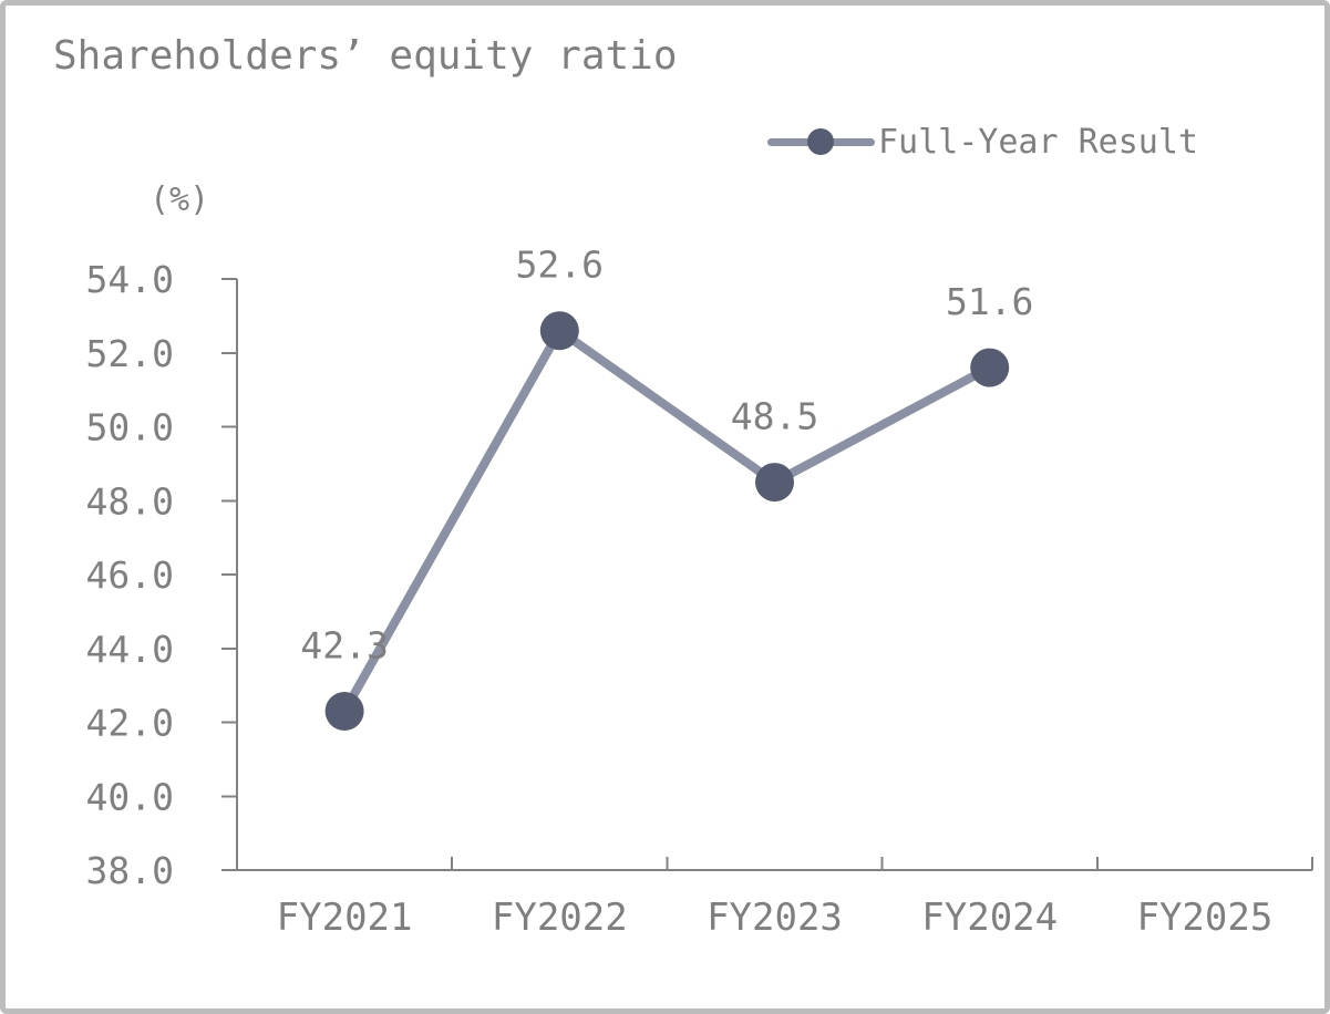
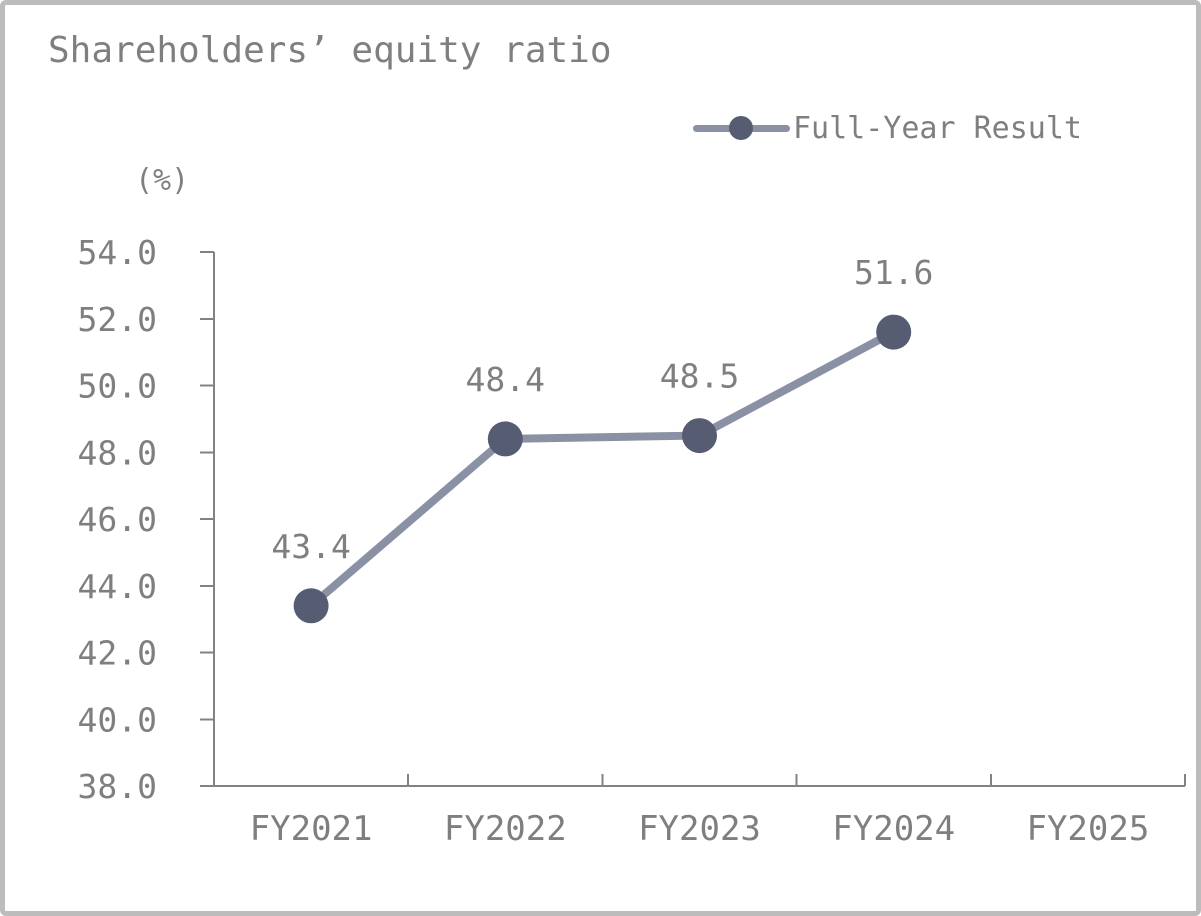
FY2021: 42.3 -> 43.4
FY2022: 52.6 -> 48.4
